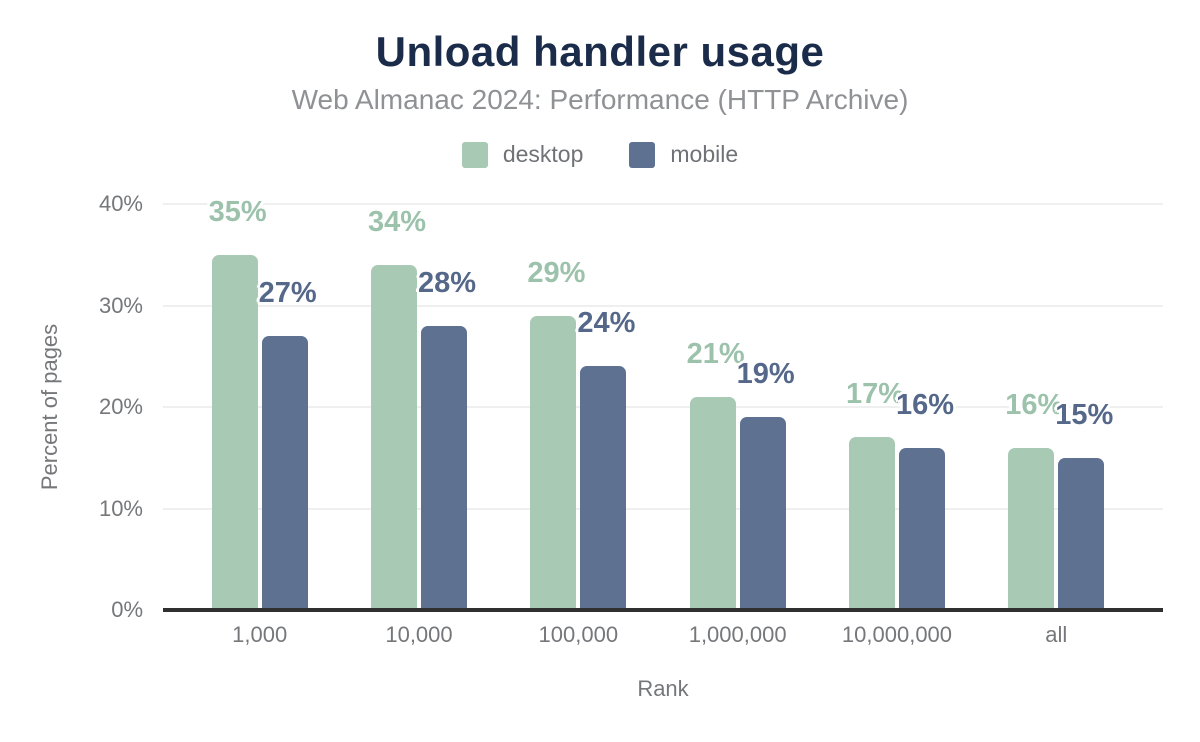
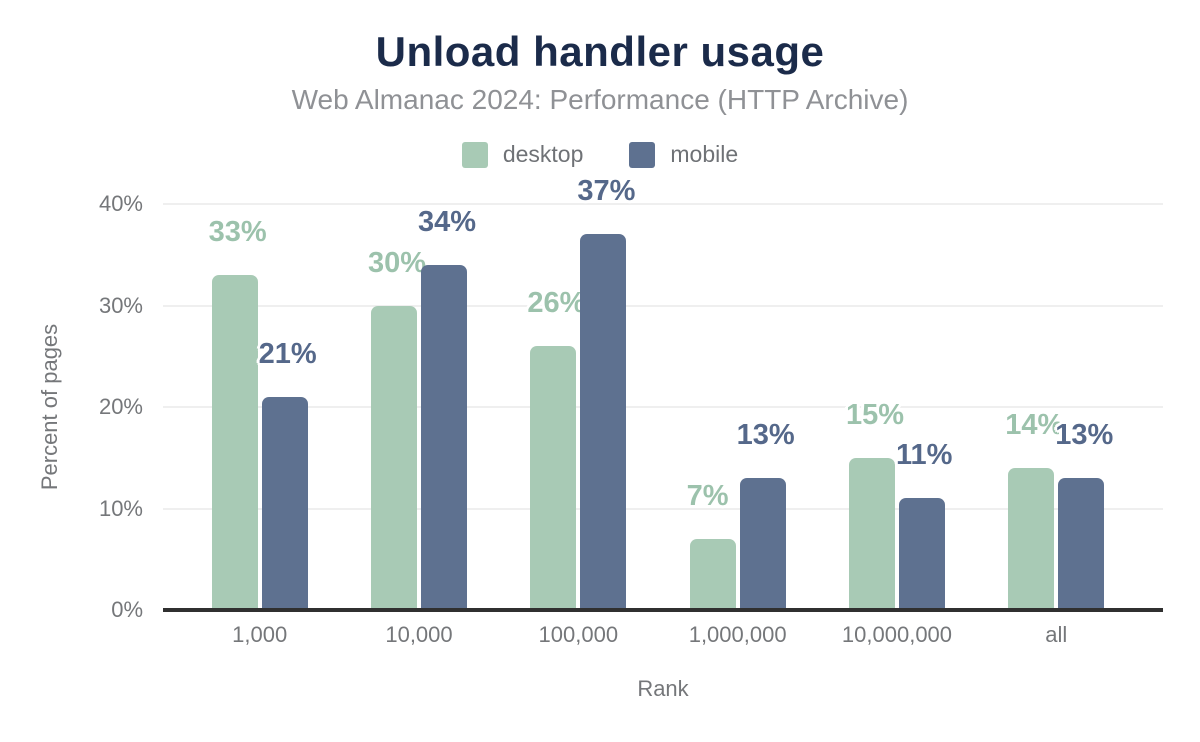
desktop/1,000: 35% -> 33%
mobile/1,000: 27% -> 21%
desktop/10,000: 34% -> 30%
mobile/10,000: 28% -> 34%
desktop/100,000: 29% -> 26%
mobile/100,000: 24% -> 37%
desktop/1,000,000: 21% -> 7%
mobile/1,000,000: 19% -> 13%
desktop/10,000,000: 17% -> 15%
mobile/10,000,000: 16% -> 11%
desktop/all: 16% -> 14%
mobile/all: 15% -> 13%
